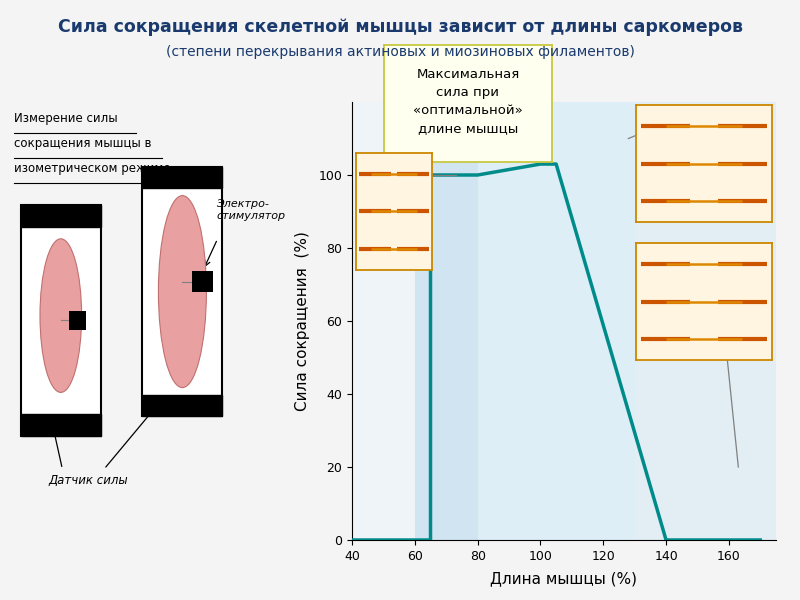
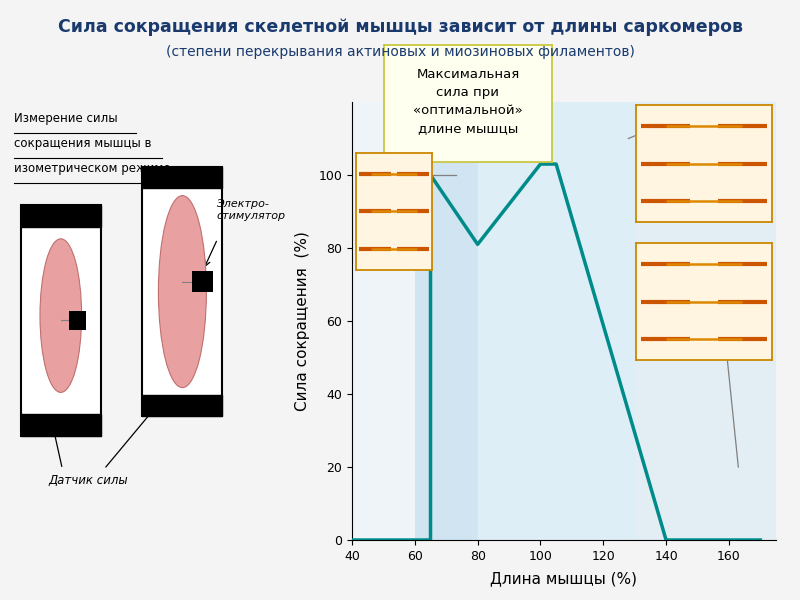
80: 100 -> 81
